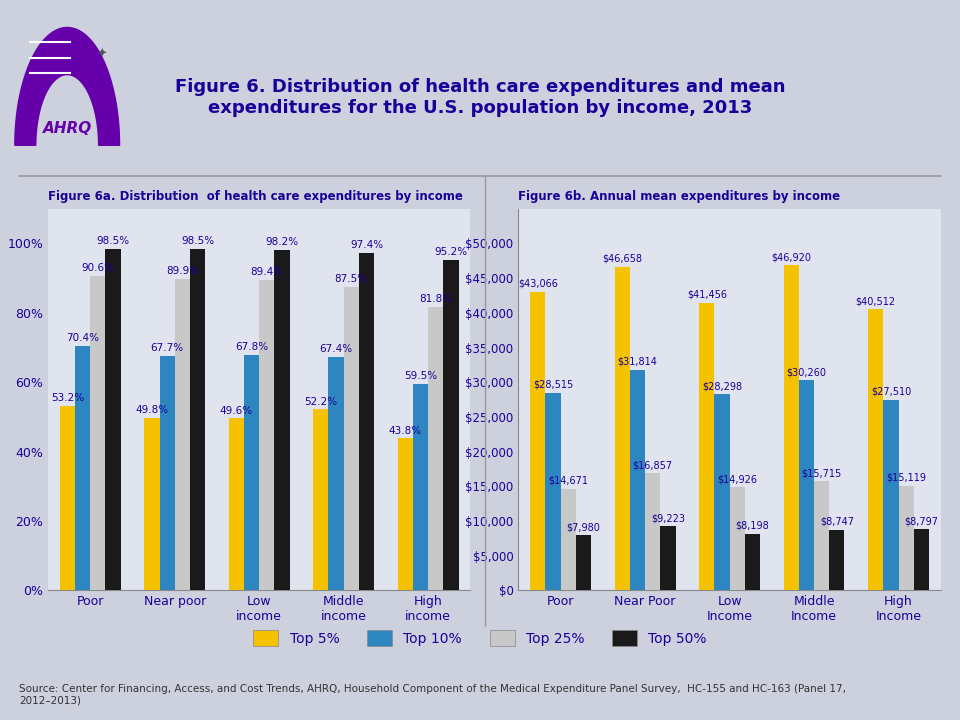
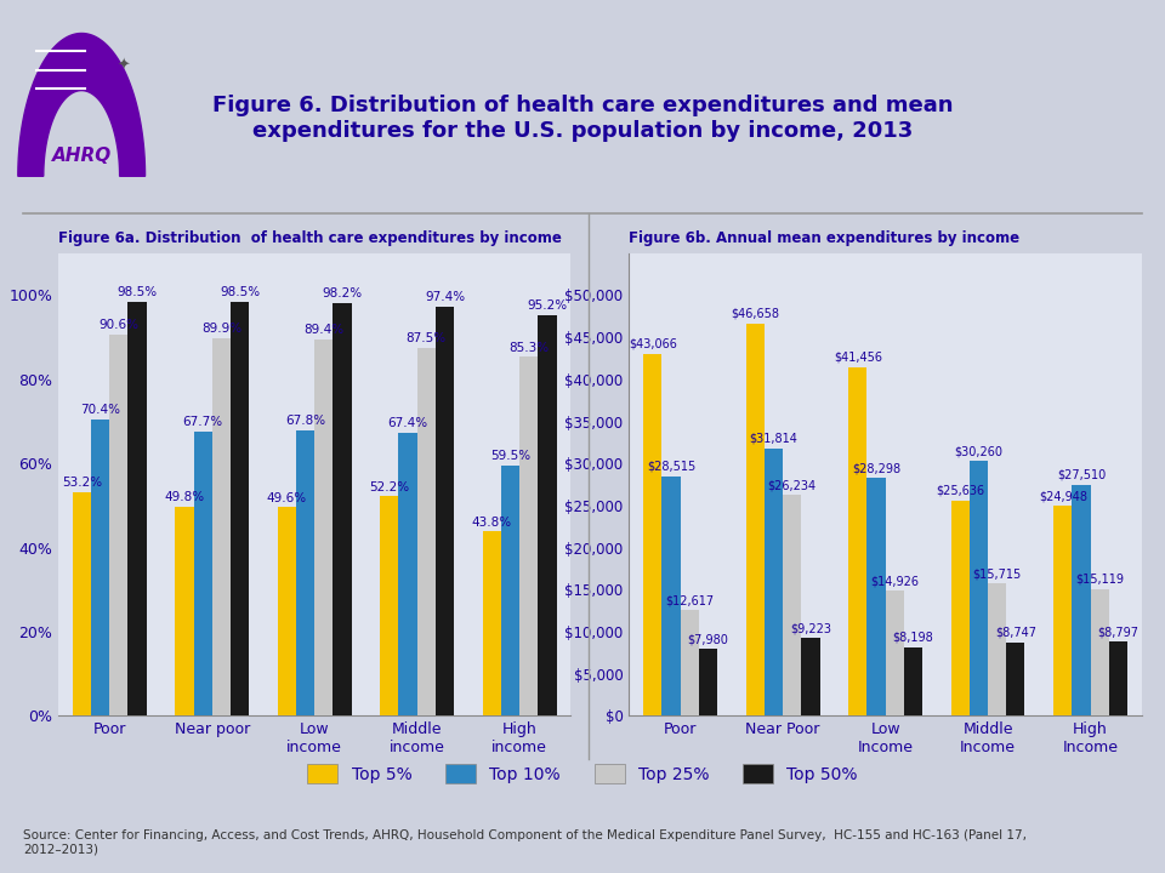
Top 25%/High income: 81.8% -> 85.3%
Figure 6b. Annual mean expenditures by income/Top 25%/Poor: $14,671 -> $12,617
Figure 6b. Annual mean expenditures by income/Top 25%/Near Poor: $16,857 -> $26,234
Figure 6b. Annual mean expenditures by income/Top 5%/Middle Income: $46,920 -> $25,636
Figure 6b. Annual mean expenditures by income/Top 5%/High Income: $40,512 -> $24,948
